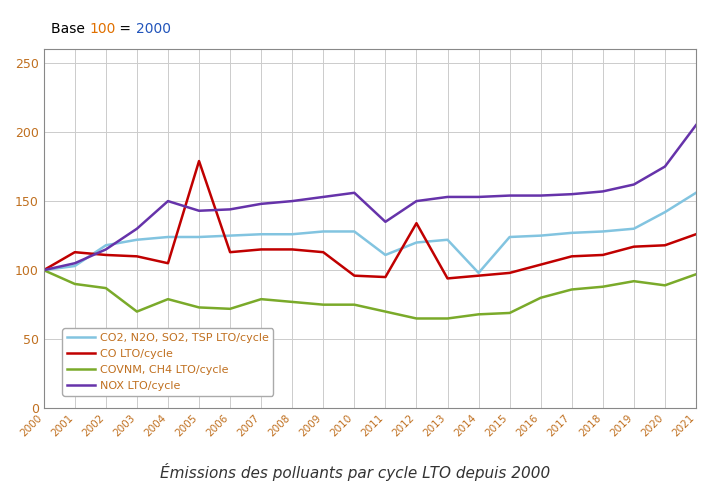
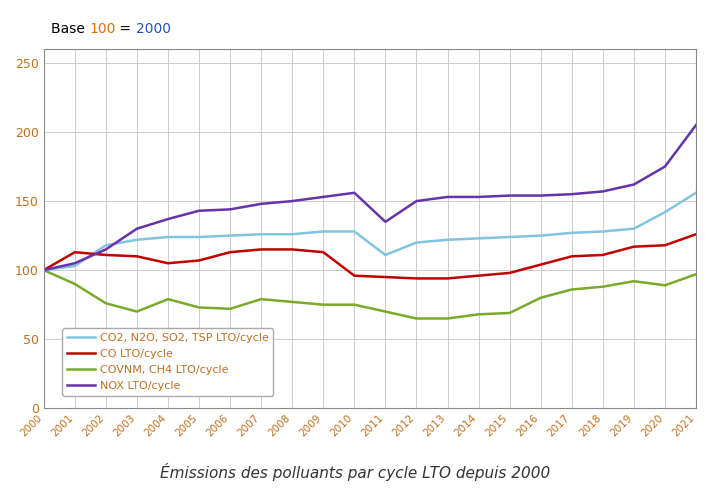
COVNM, CH4 LTO/cycle/2002: 87 -> 76
NOX LTO/cycle/2004: 150 -> 137
CO LTO/cycle/2005: 179 -> 107
CO LTO/cycle/2012: 134 -> 94
CO2, N2O, SO2, TSP LTO/cycle/2014: 98 -> 123
